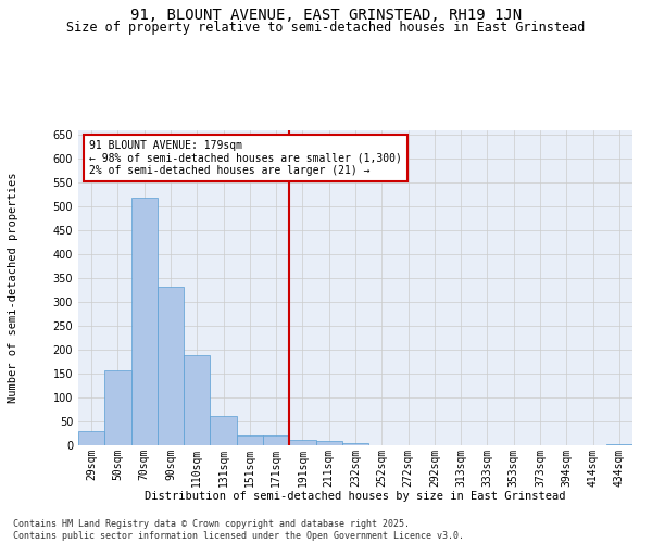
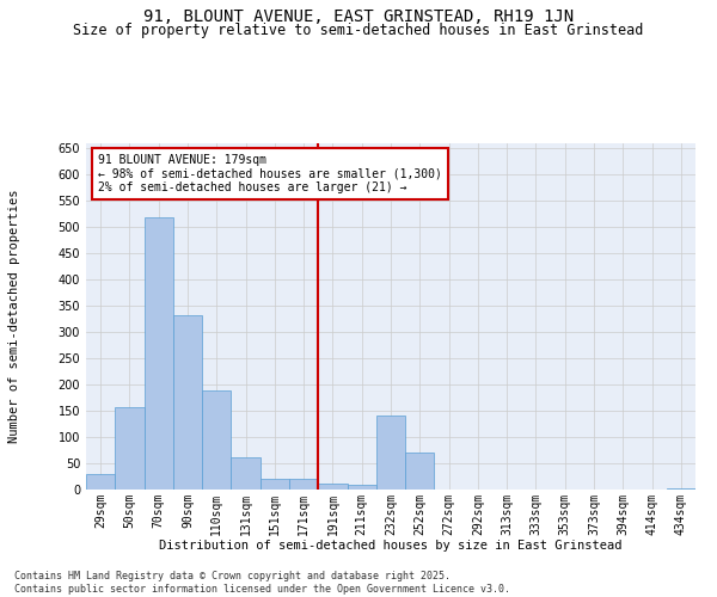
232sqm: 5 -> 140
252sqm: 1 -> 70
